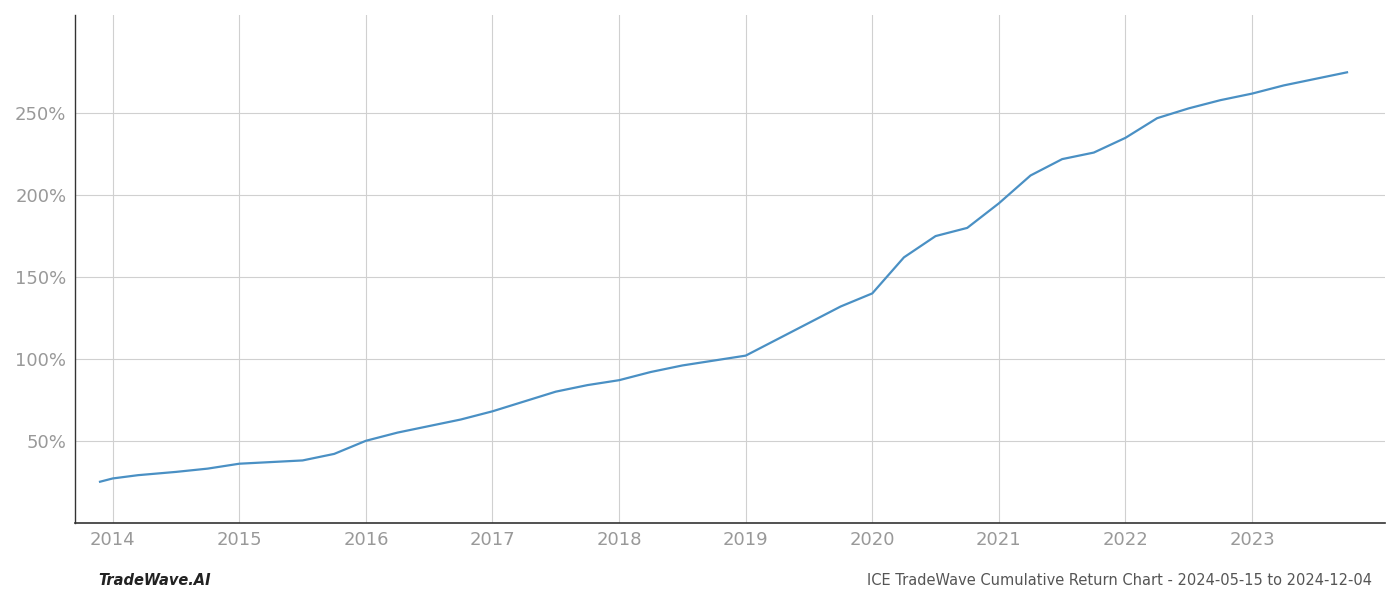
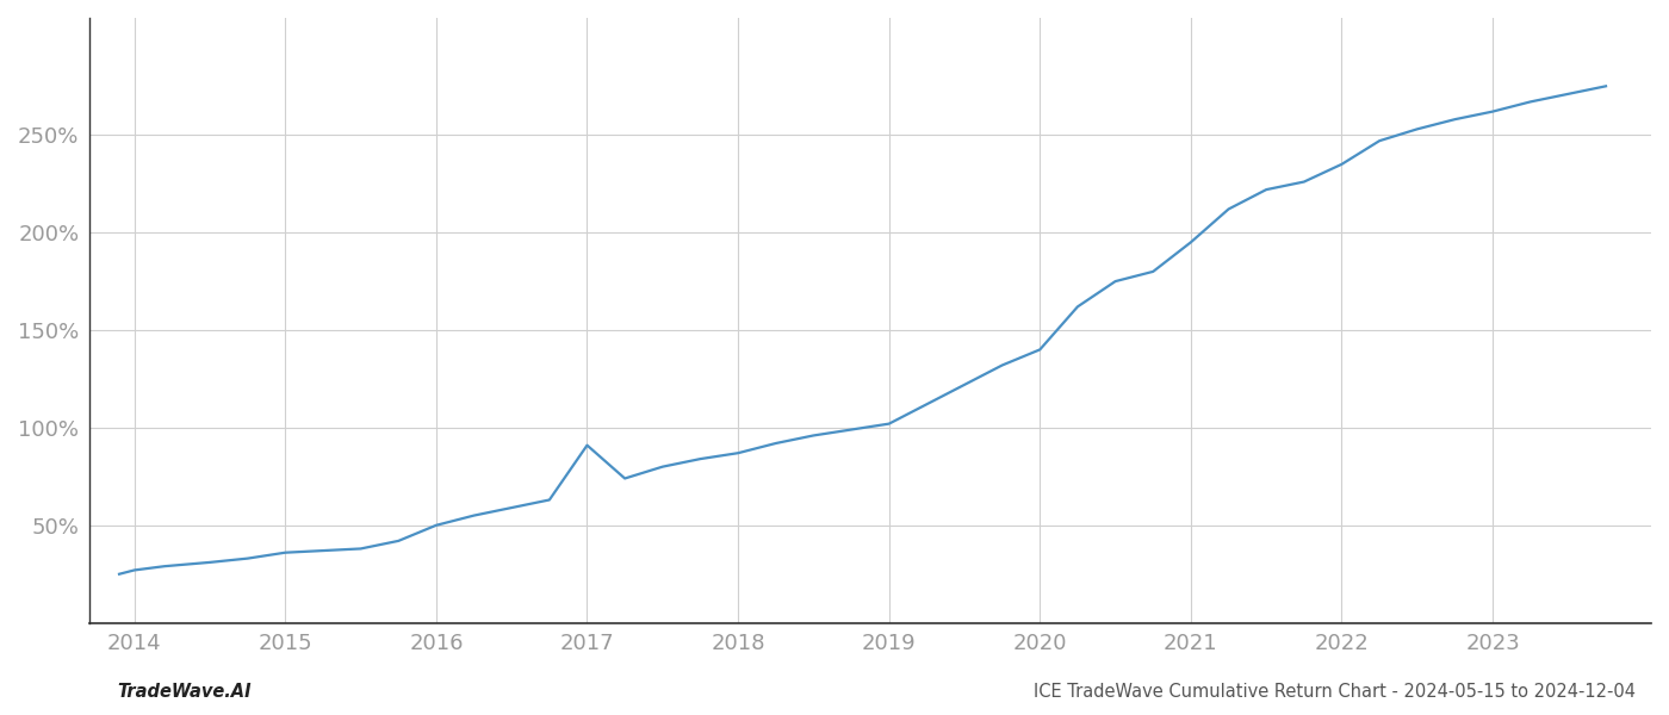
2017: 68% -> 91%
